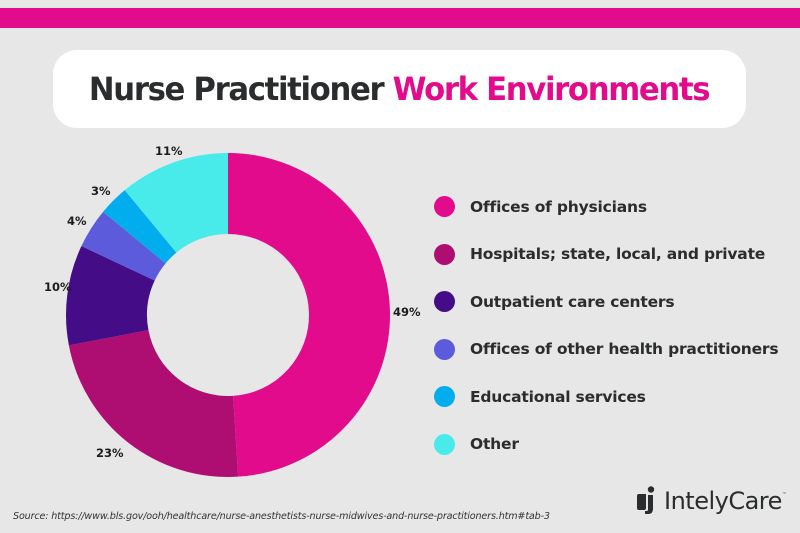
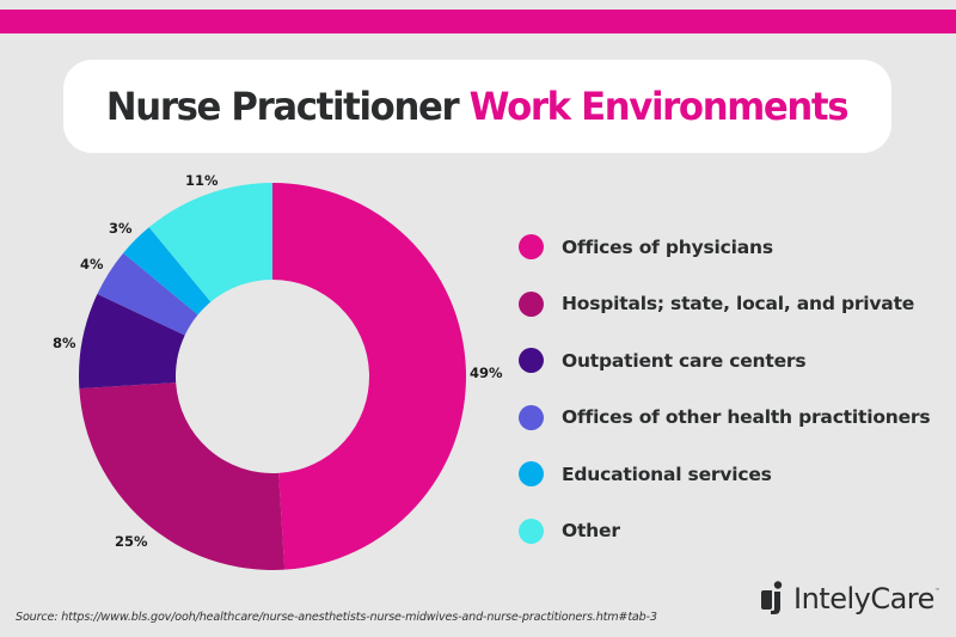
Hospitals; state, local, and private: 23% -> 25%
Outpatient care centers: 10% -> 8%
